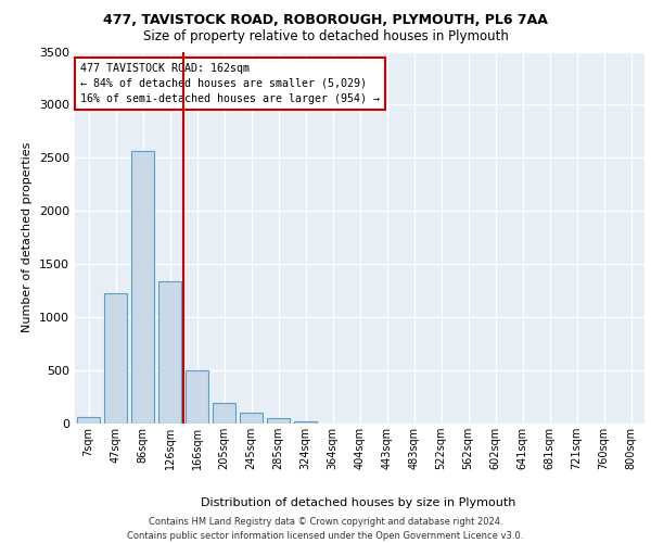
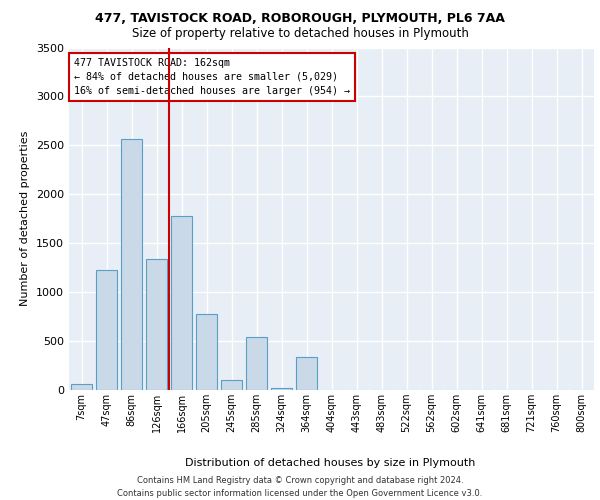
166sqm: 500 -> 1780
205sqm: 200 -> 780
285sqm: 60 -> 540
364sqm: 0 -> 340
